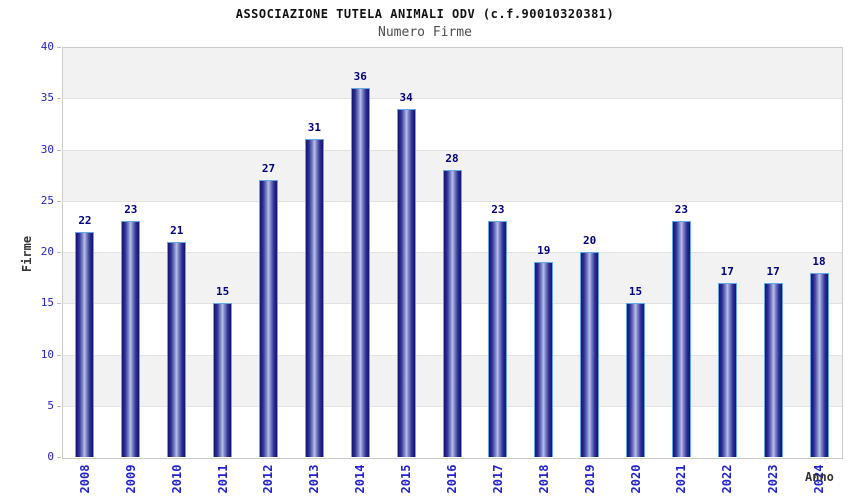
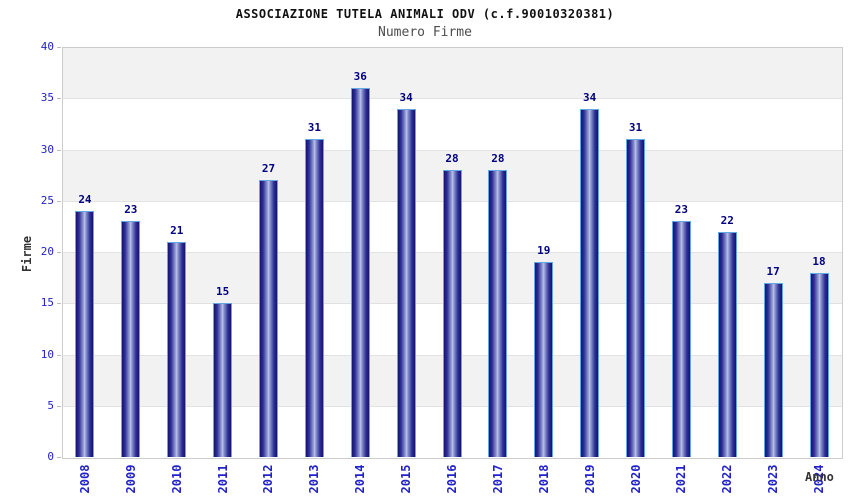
2008: 22 -> 24
2017: 23 -> 28
2019: 20 -> 34
2020: 15 -> 31
2022: 17 -> 22
